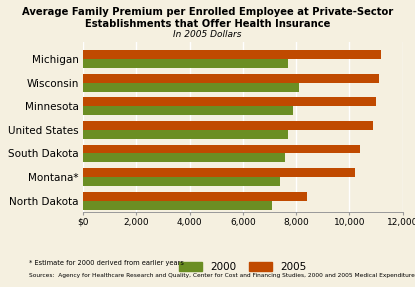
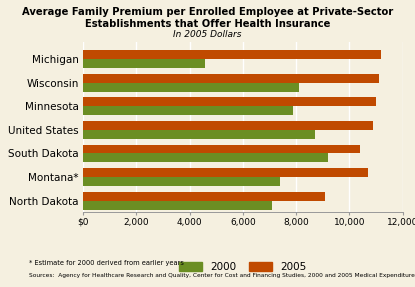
2000/Michigan: 7,700 -> 4,600
2000/United States: 7,700 -> 8,700
2000/South Dakota: 7,600 -> 9,200
2005/Montana*: 10,200 -> 10,700
2005/North Dakota: 8,400 -> 9,100
